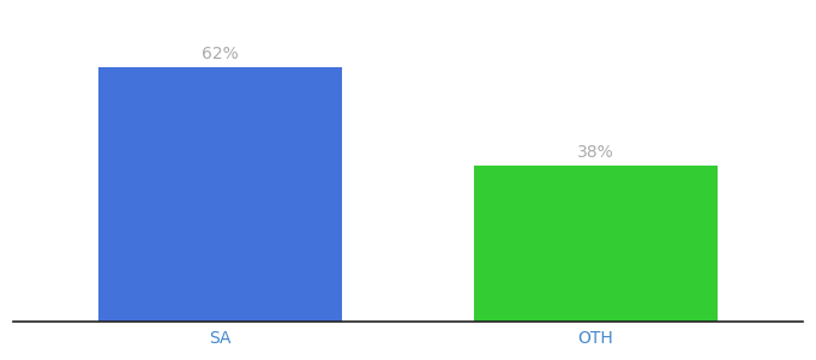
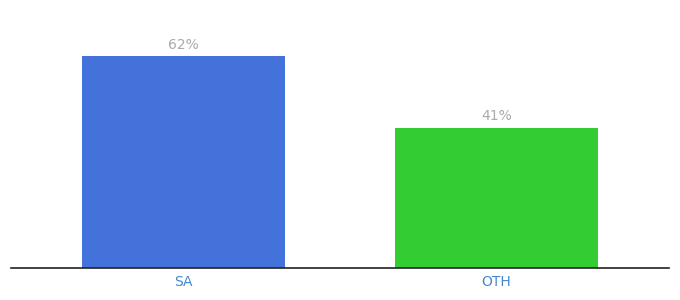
OTH: 38% -> 41%
